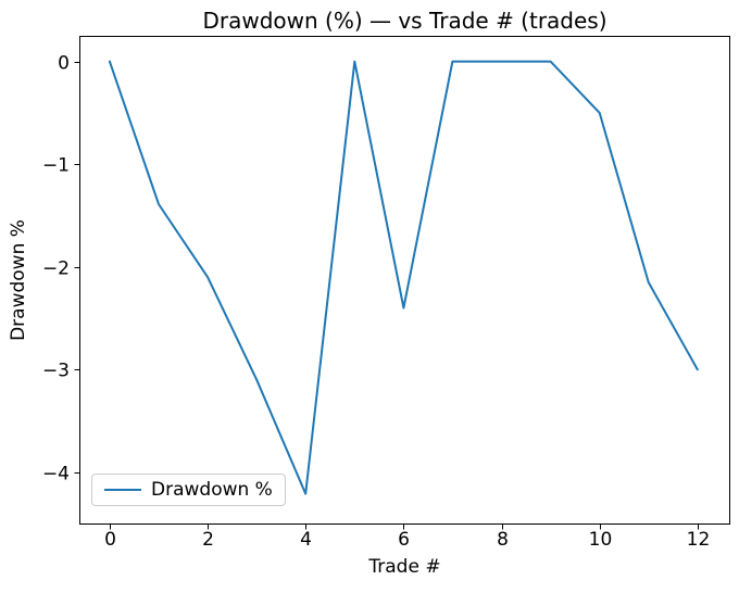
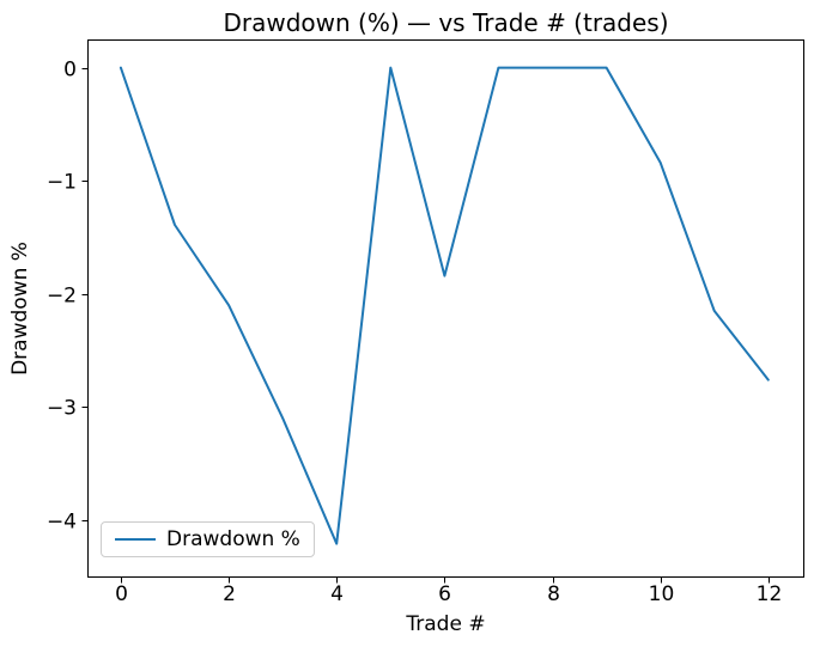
6: -2.4 -> -1.8
10: -0.5 -> -0.8
12: -3.0 -> -2.8
